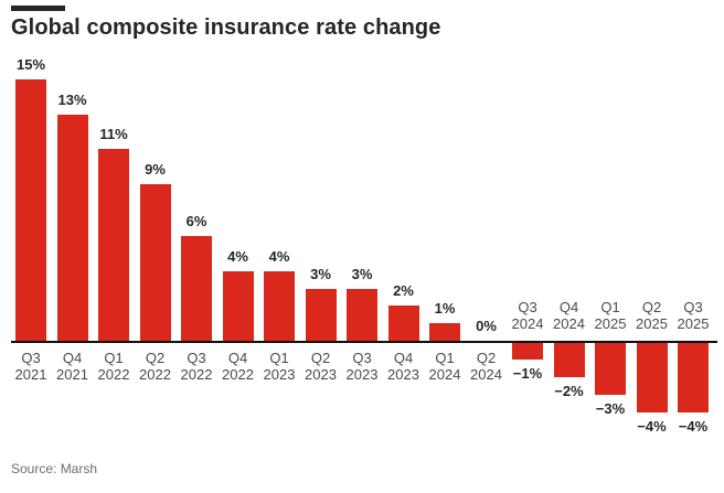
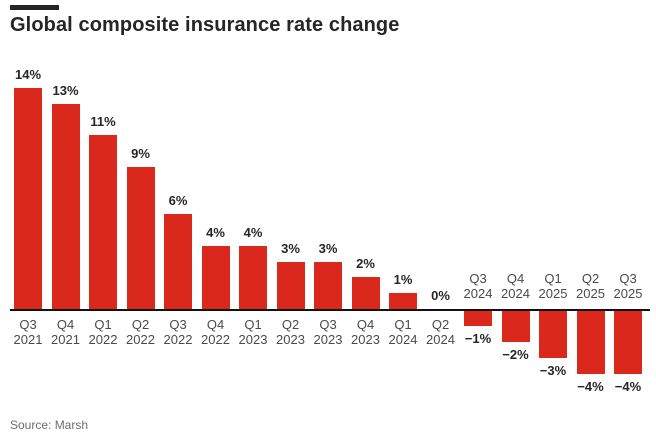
Q3 2021: 15% -> 14%
